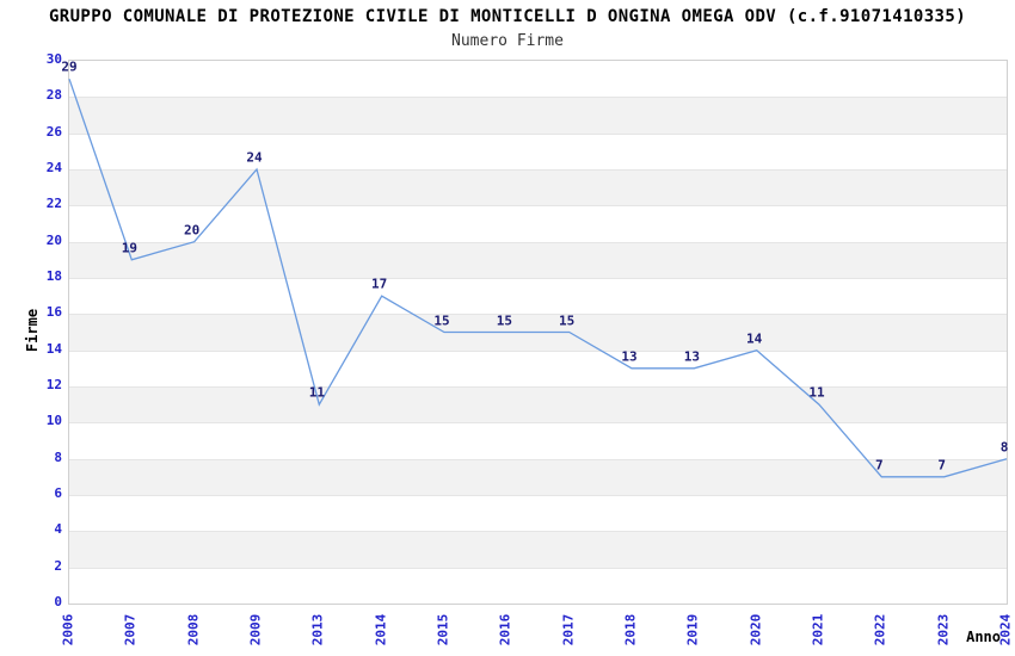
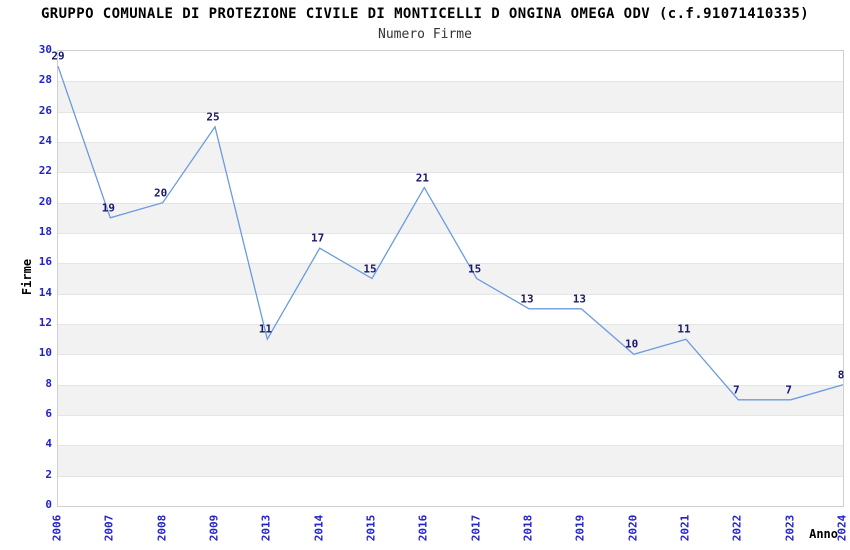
2009: 24 -> 25
2016: 15 -> 21
2020: 14 -> 10
